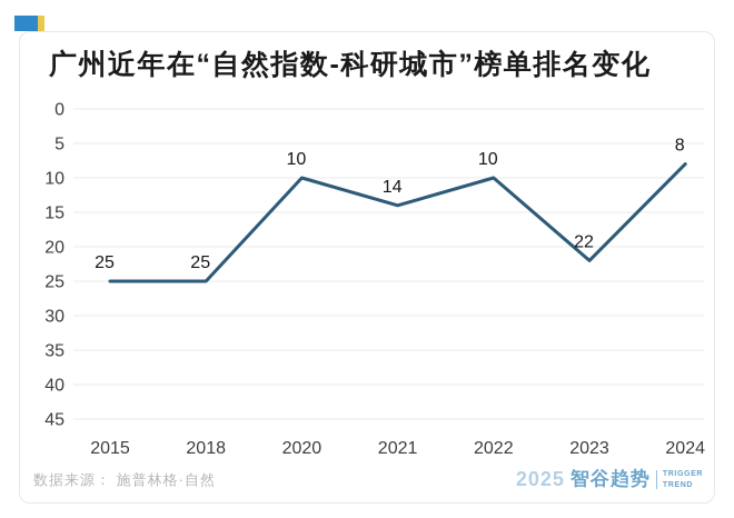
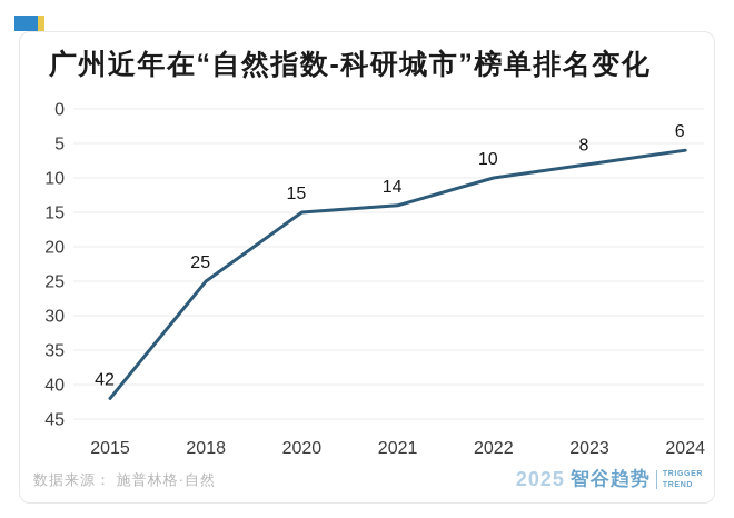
2015: 25 -> 42
2020: 10 -> 15
2023: 22 -> 8
2024: 8 -> 6
